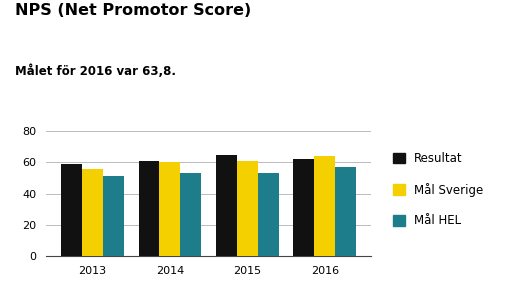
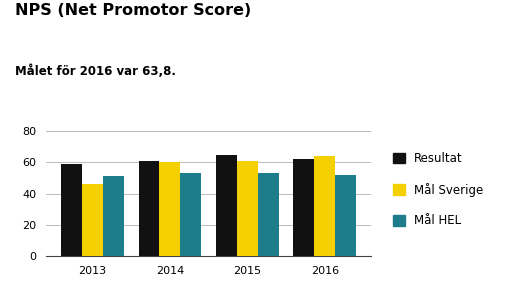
Mål Sverige/2013: 56 -> 46
Mål HEL/2016: 57 -> 52
